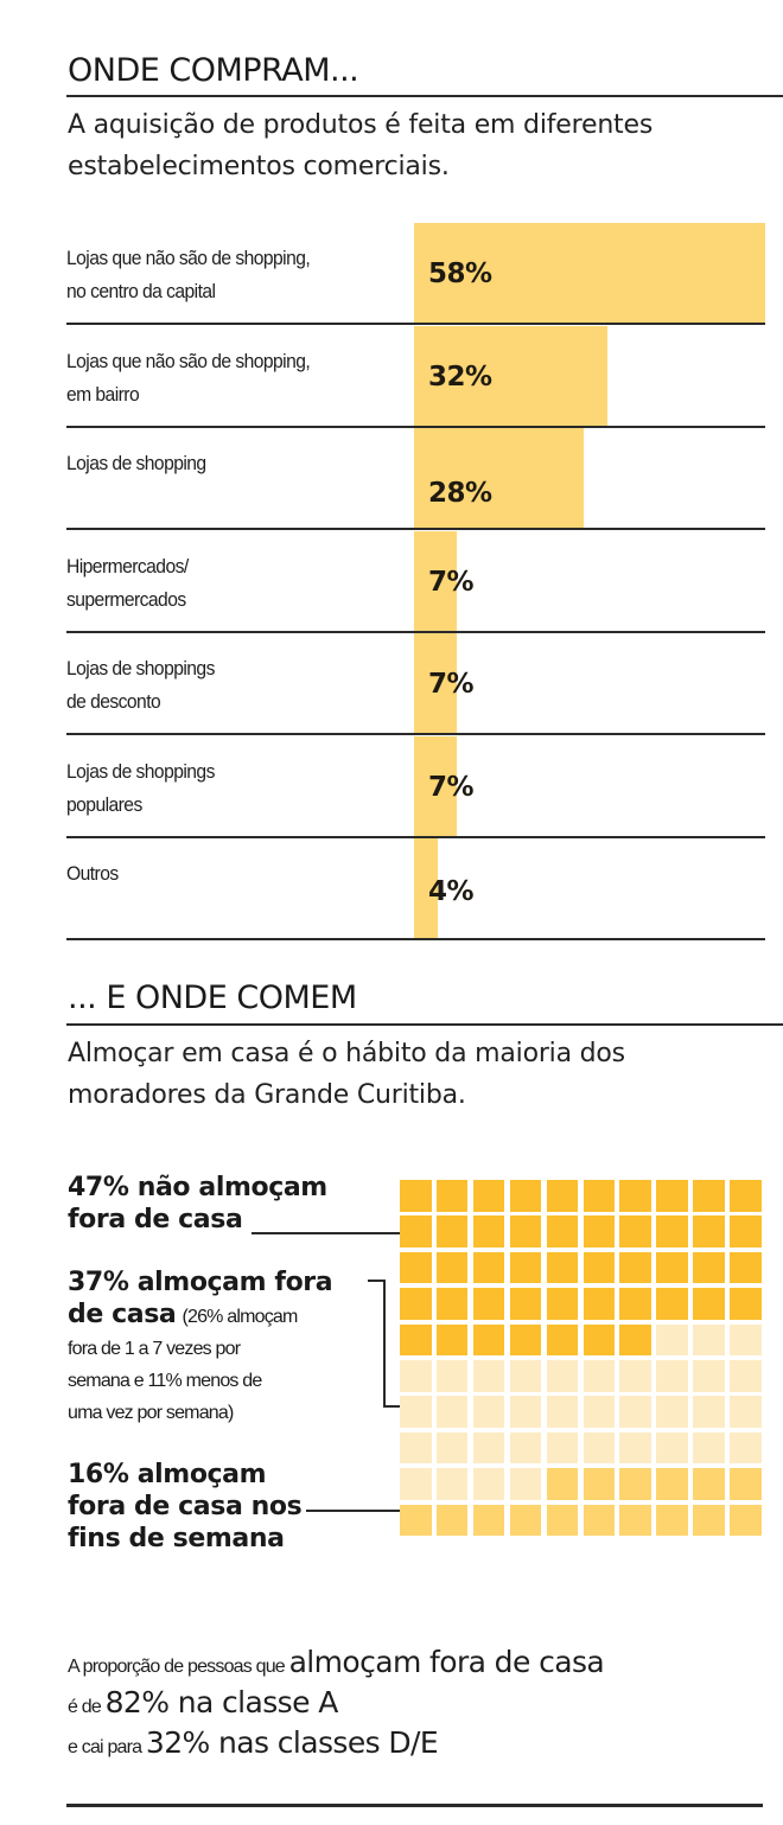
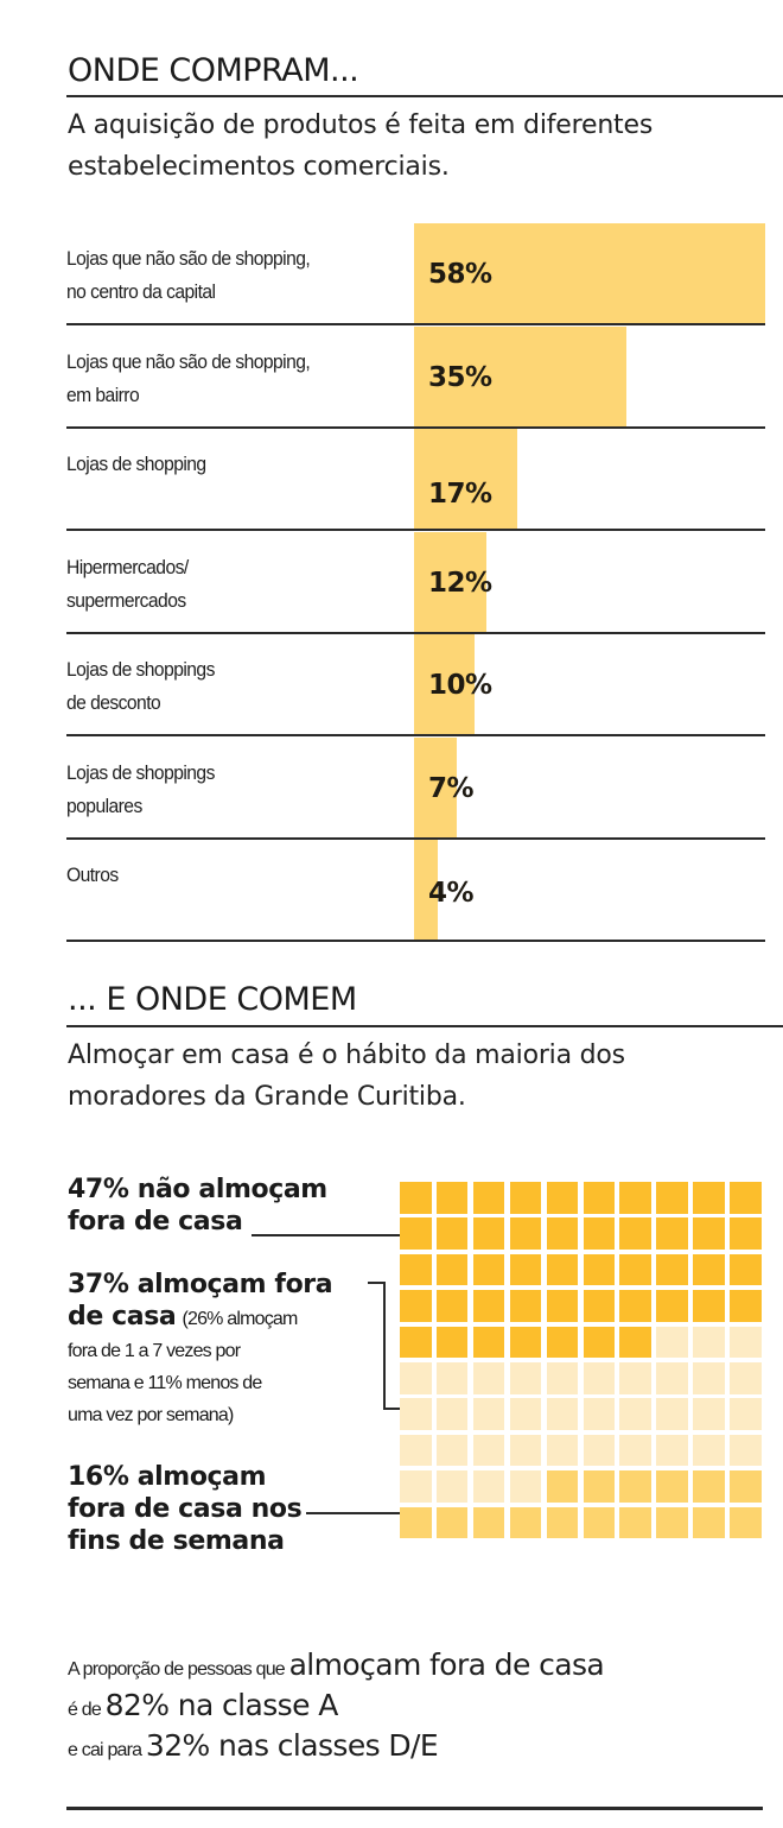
ONDE COMPRAM.../Lojas que não são de shopping, em bairro: 32% -> 35%
ONDE COMPRAM.../Lojas de shopping: 28% -> 17%
ONDE COMPRAM.../Hipermercados/ supermercados: 7% -> 12%
ONDE COMPRAM.../Lojas de shoppings de desconto: 7% -> 10%
